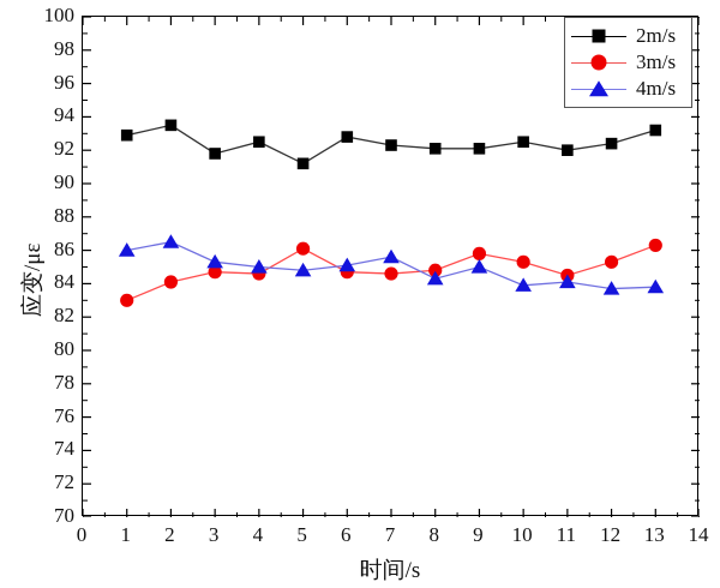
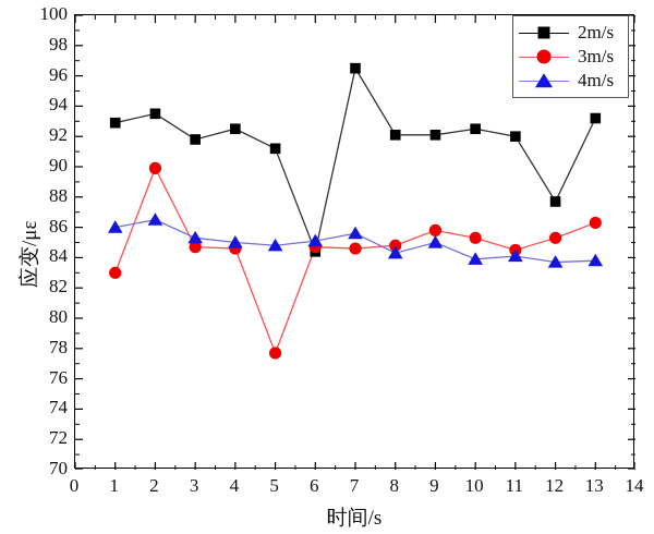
3m/s/2: 84.1 -> 89.9
3m/s/5: 86.1 -> 77.7
2m/s/6: 92.8 -> 84.4
2m/s/7: 92.3 -> 96.5
2m/s/12: 92.4 -> 87.7
